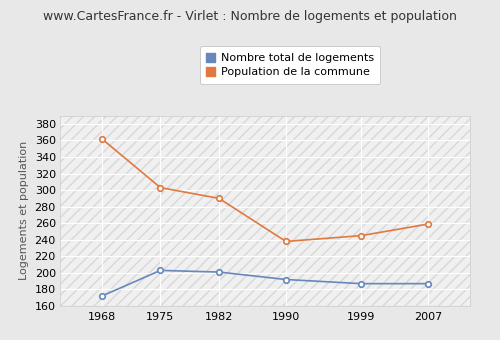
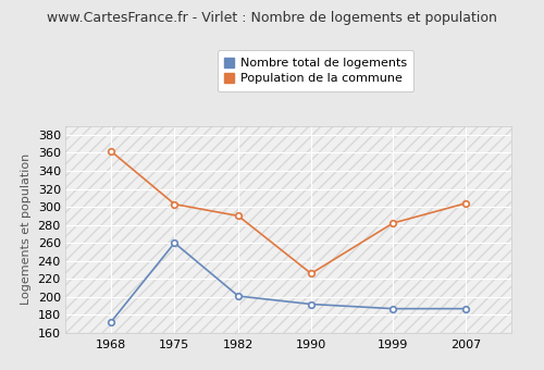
Nombre total de logements/1975: 203 -> 260
Population de la commune/1990: 238 -> 226
Population de la commune/1999: 245 -> 282
Population de la commune/2007: 259 -> 304
